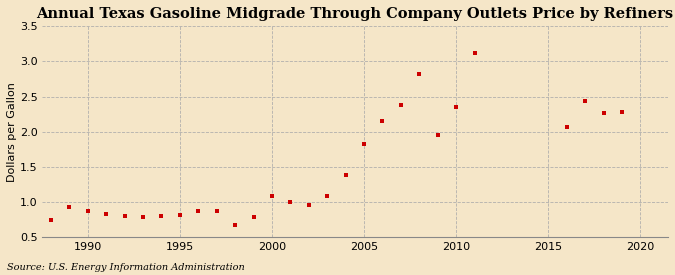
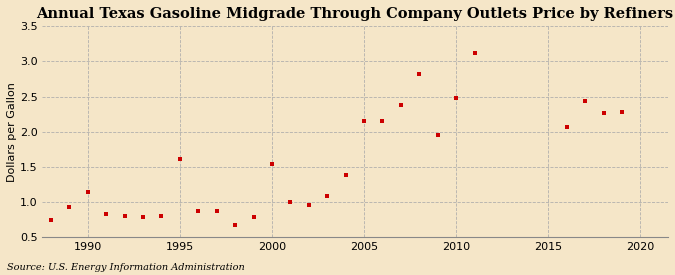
1990: 0.87 -> 1.14
1995: 0.82 -> 1.62
2000: 1.09 -> 1.54
2005: 1.82 -> 2.16
2010: 2.35 -> 2.48
